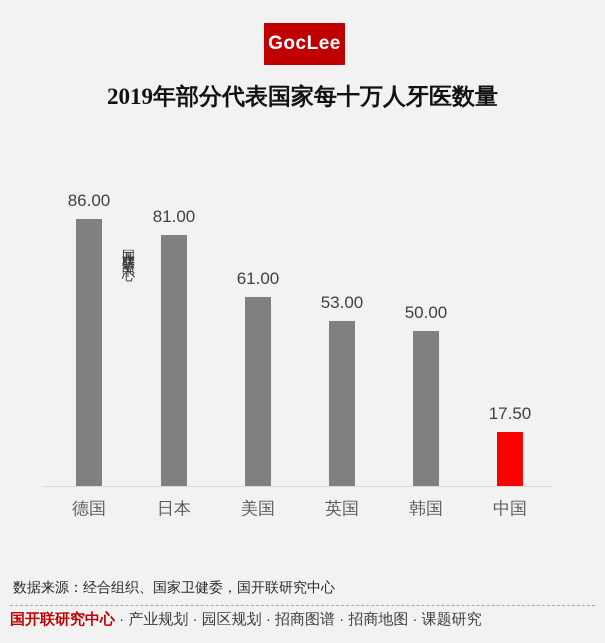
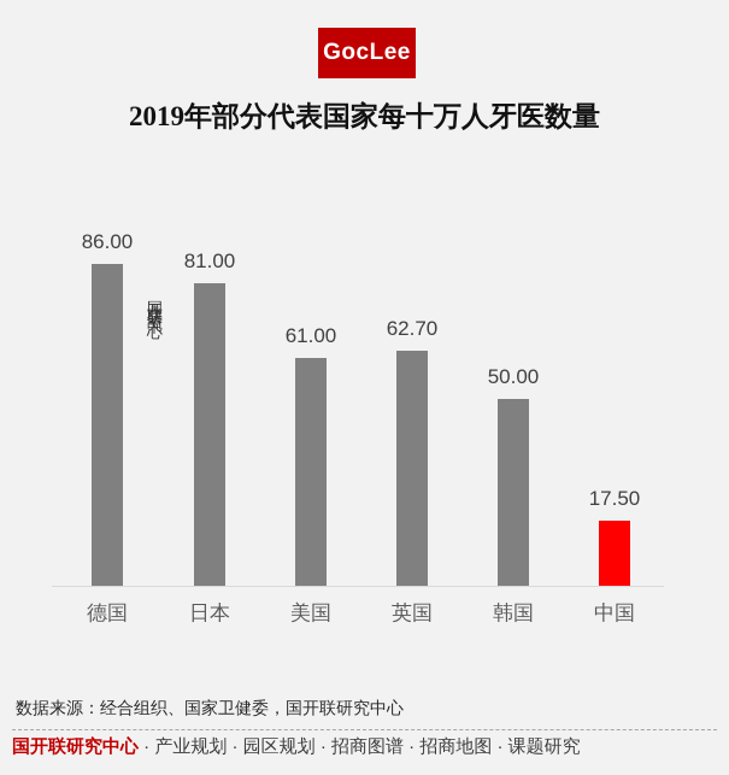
英国: 53.00 -> 62.70
